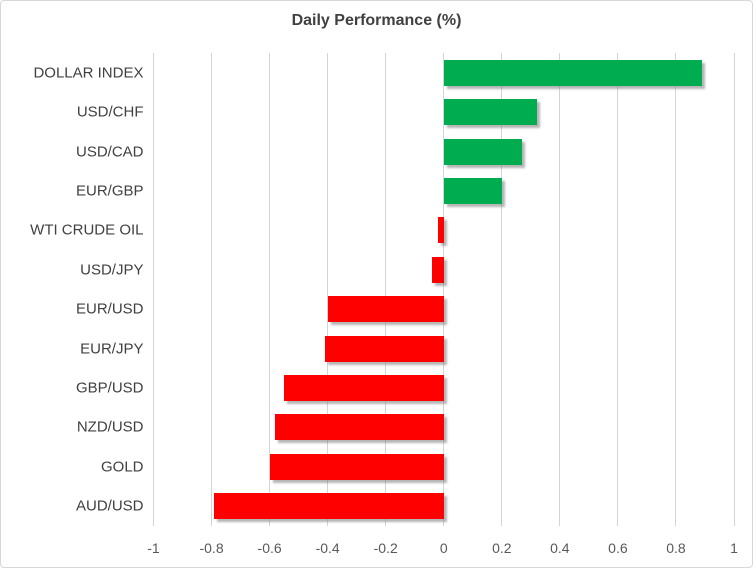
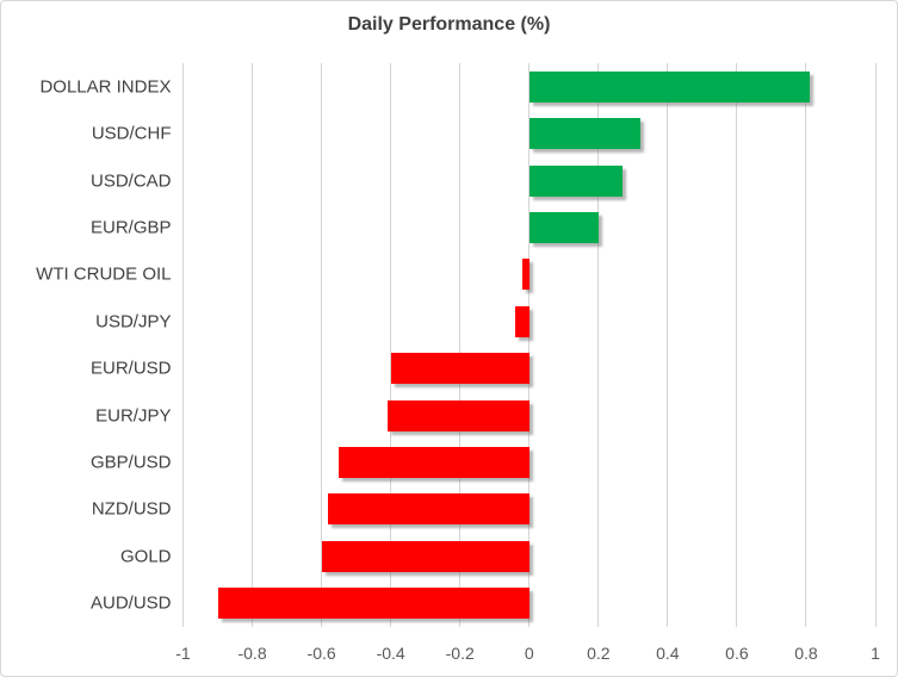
DOLLAR INDEX: 0.89 -> 0.81
AUD/USD: -0.79 -> -0.90
